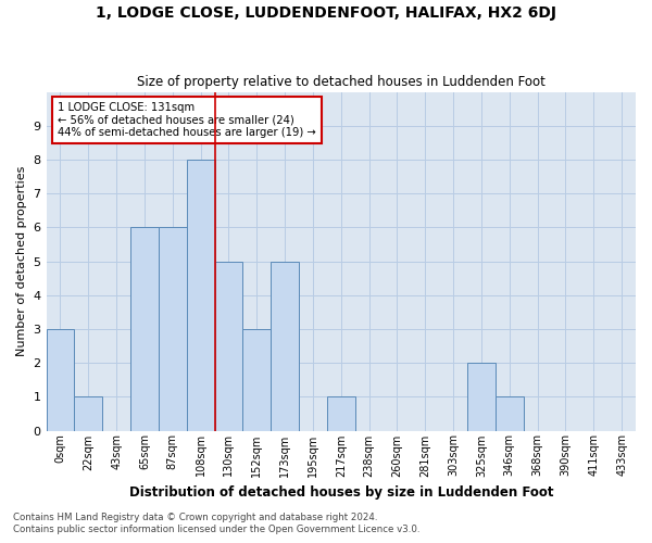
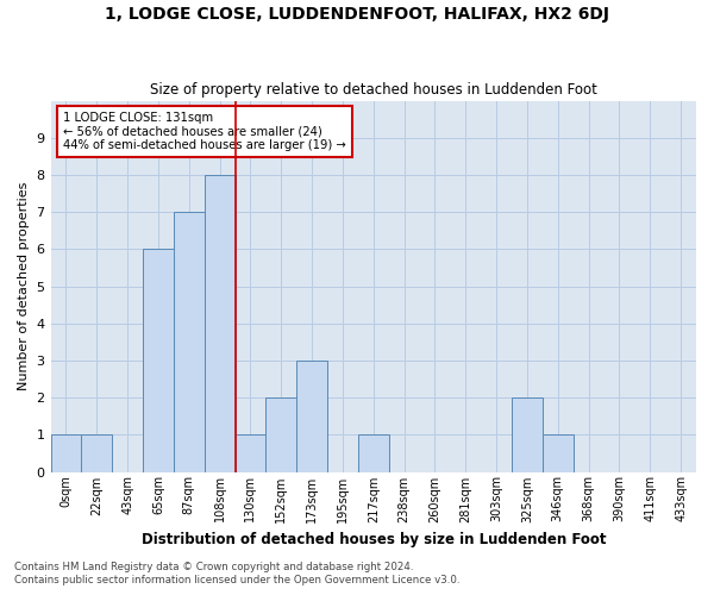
0sqm: 3 -> 1
87sqm: 6 -> 7
130sqm: 5 -> 1
152sqm: 3 -> 2
173sqm: 5 -> 3
